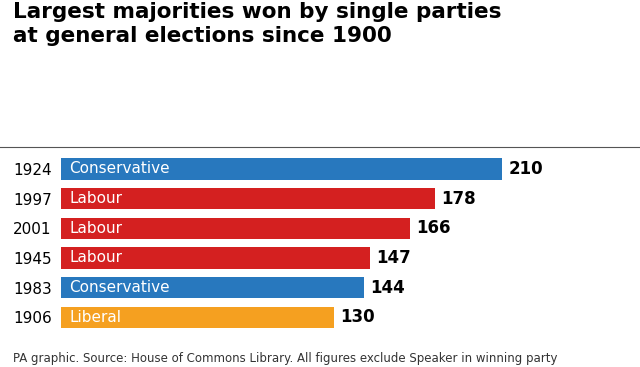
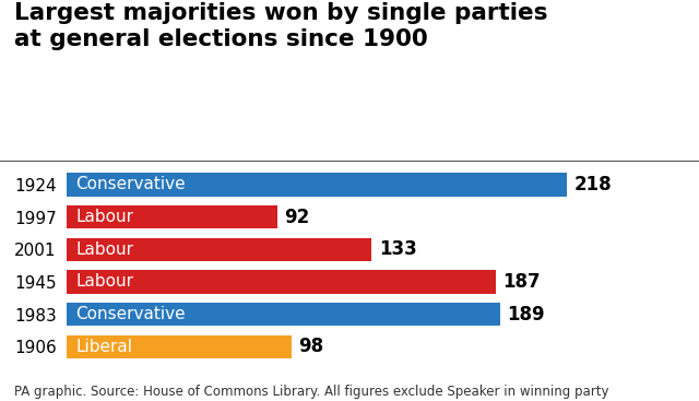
1924: 210 -> 218
1997: 178 -> 92
2001: 166 -> 133
1945: 147 -> 187
1983: 144 -> 189
1906: 130 -> 98
